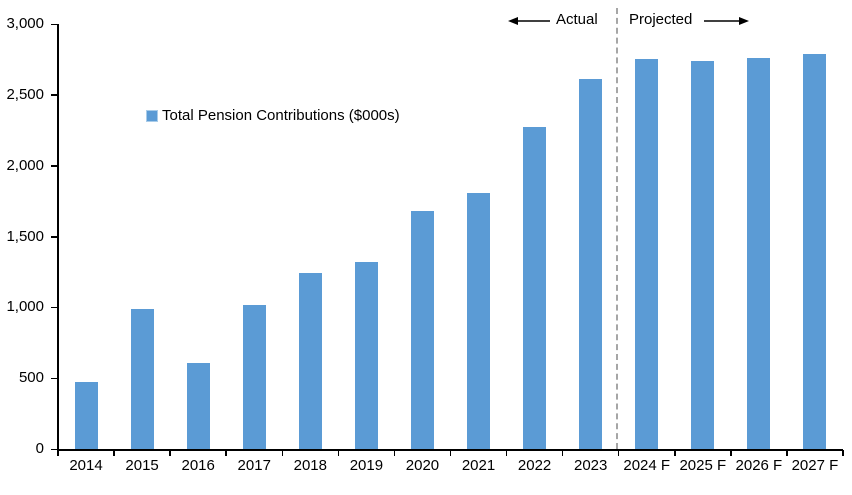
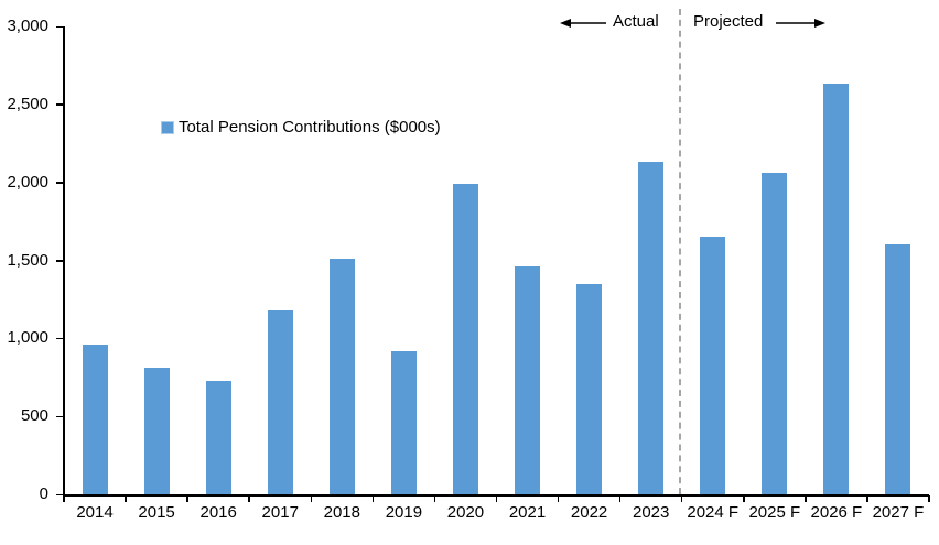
2014: 470 -> 960
2015: 990 -> 810
2016: 610 -> 730
2017: 1020 -> 1180
2018: 1240 -> 1510
2019: 1320 -> 920
2020: 1680 -> 1990
2021: 1810 -> 1460
2022: 2270 -> 1350
2023: 2610 -> 2130
2024 F: 2750 -> 1650
2025 F: 2740 -> 2060
2026 F: 2760 -> 2630
2027 F: 2790 -> 1600
